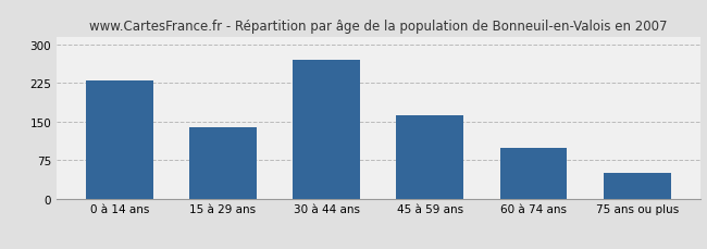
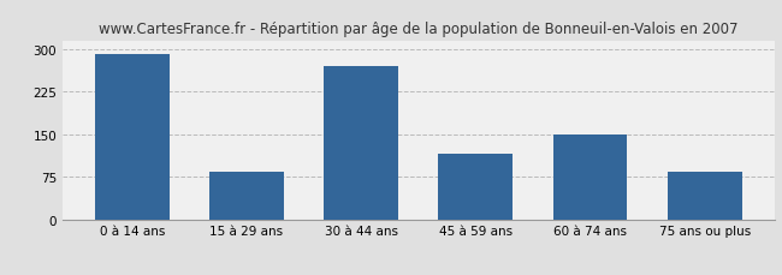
0 à 14 ans: 230 -> 290
15 à 29 ans: 140 -> 85
45 à 59 ans: 163 -> 115
60 à 74 ans: 100 -> 150
75 ans ou plus: 50 -> 85
